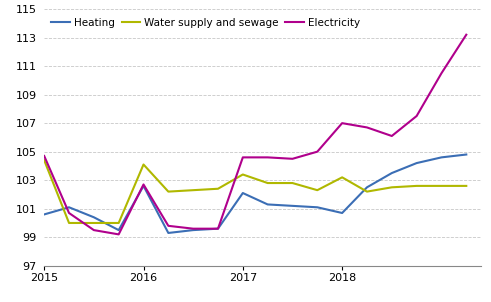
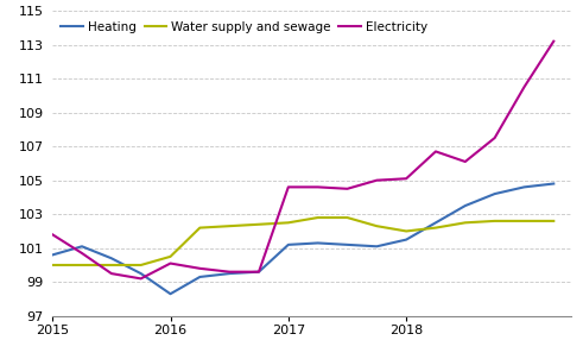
Water supply and sewage/2015: 104.4 -> 100.0
Electricity/2015: 104.7 -> 101.8
Heating/2016: 102.6 -> 98.3
Water supply and sewage/2016: 104.1 -> 100.5
Electricity/2016: 102.7 -> 100.1
Heating/2017: 102.1 -> 101.2
Water supply and sewage/2017: 103.4 -> 102.5
Heating/2018: 100.7 -> 101.5
Water supply and sewage/2018: 103.2 -> 102.0
Electricity/2018: 107.0 -> 105.1
